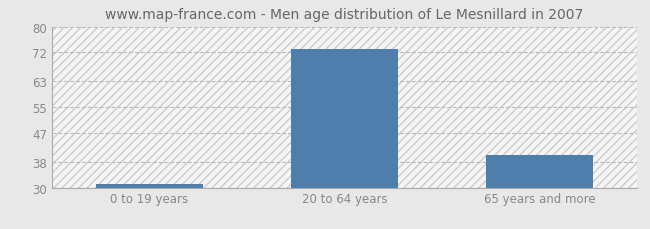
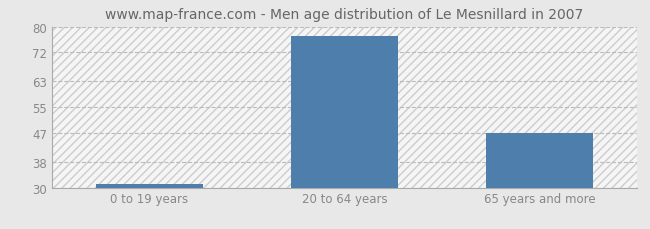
20 to 64 years: 73 -> 77
65 years and more: 40 -> 47
